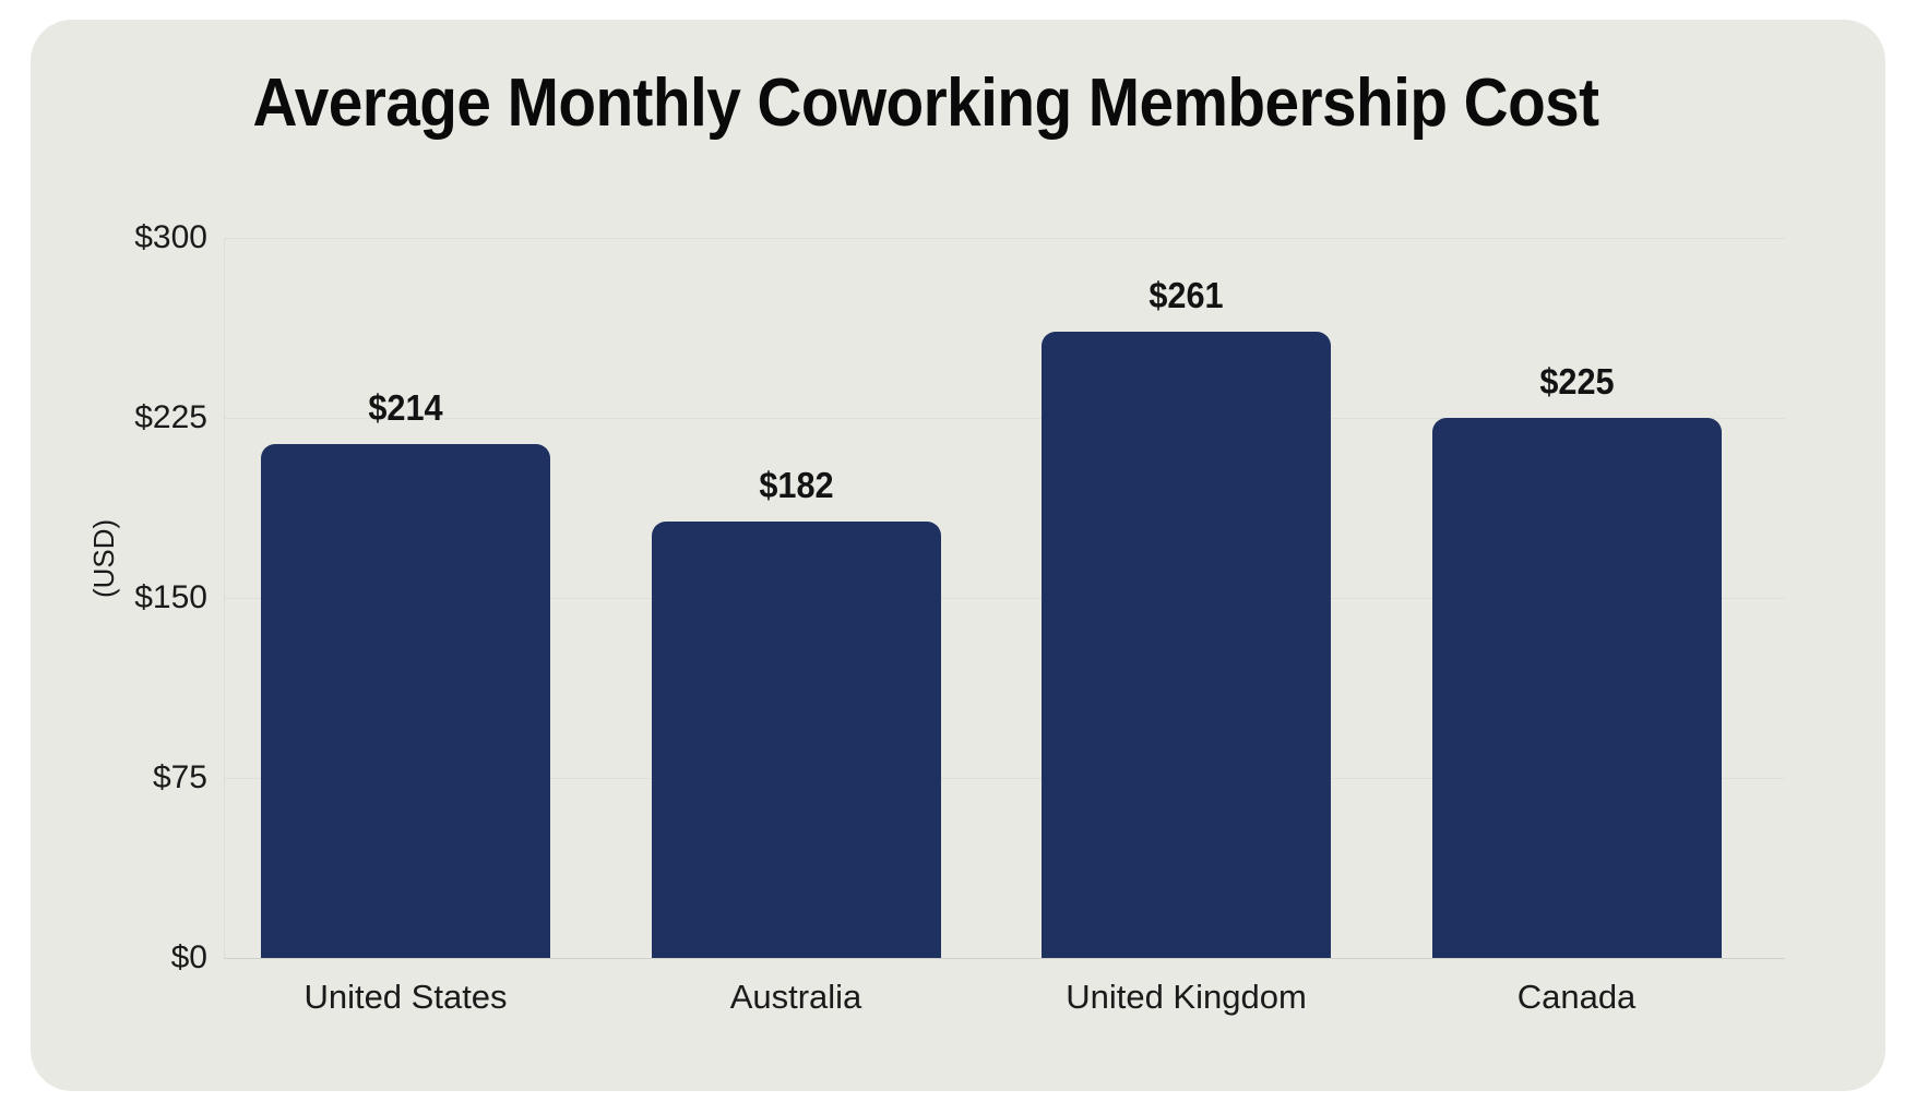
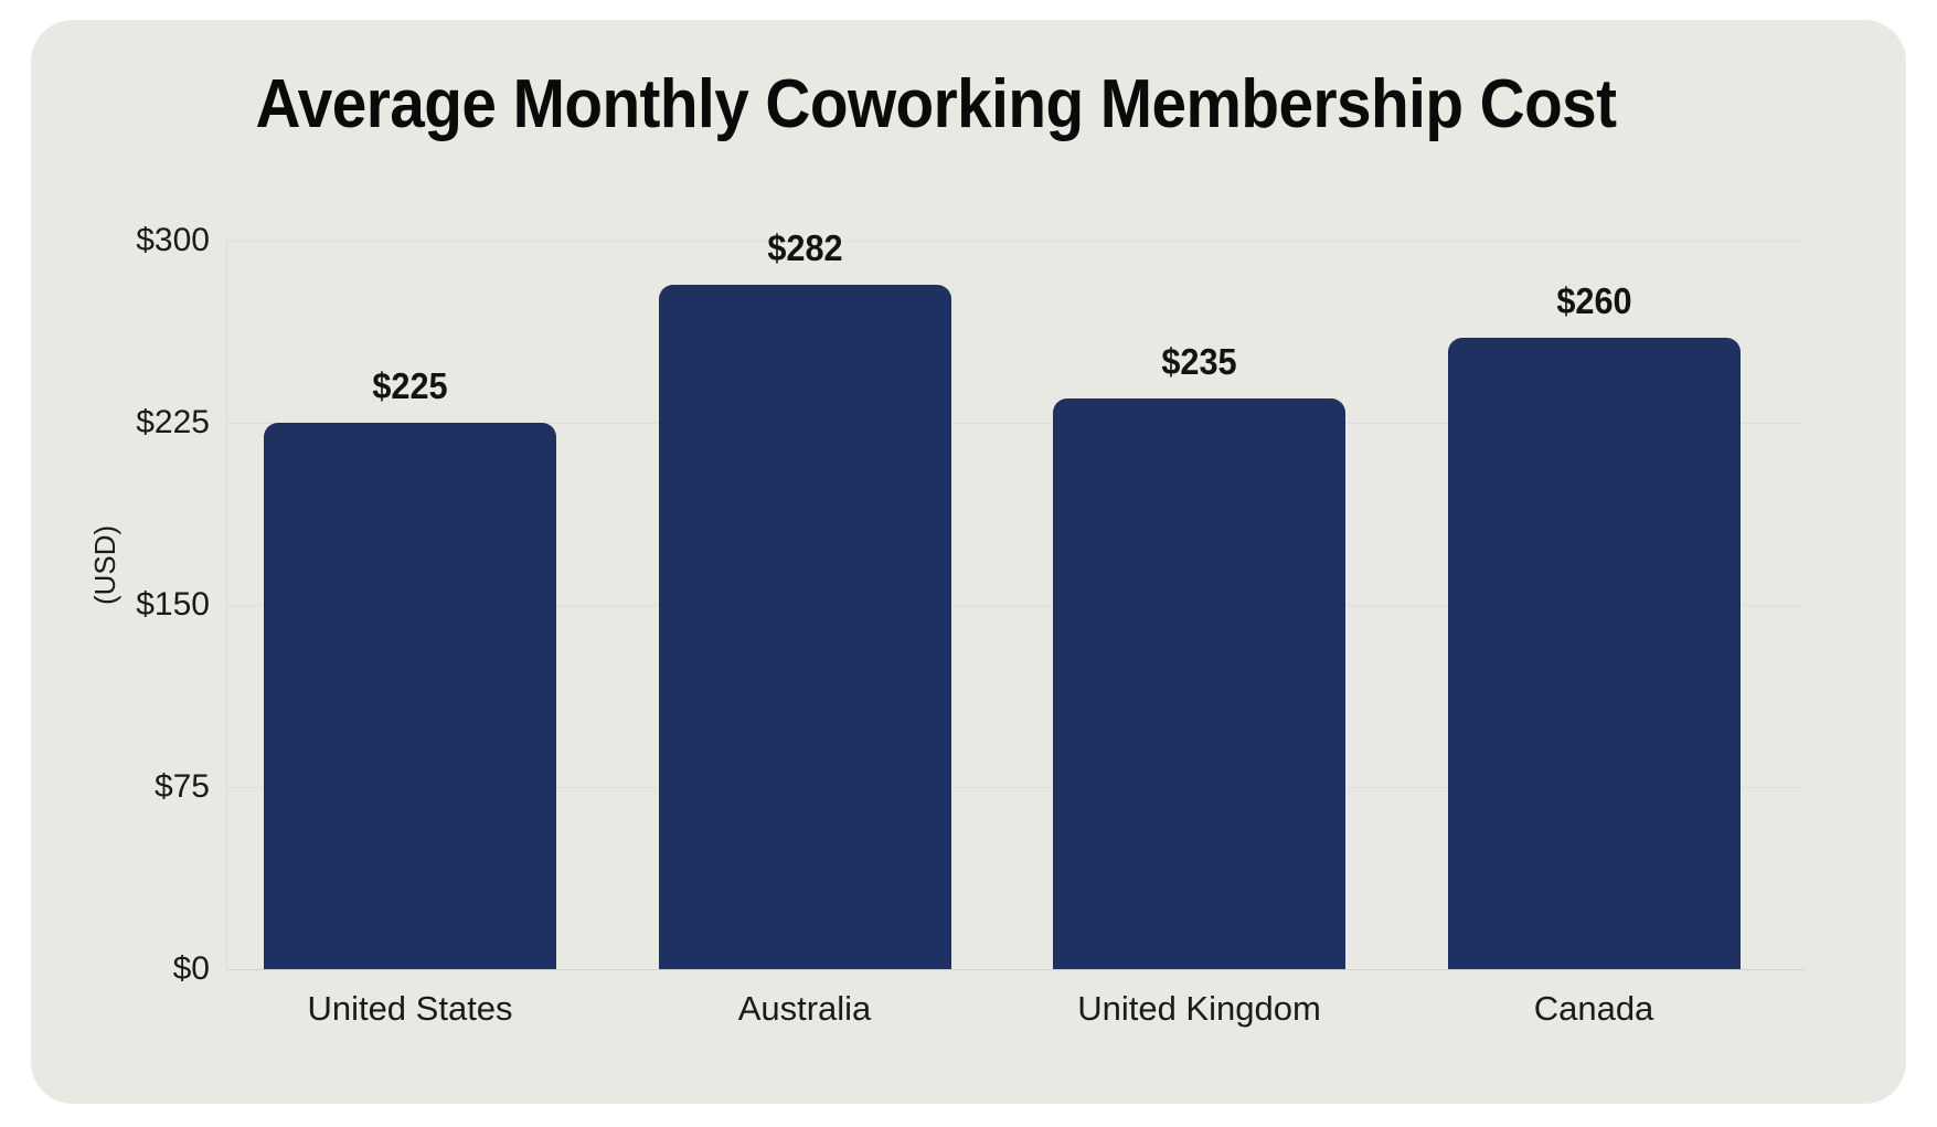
United States: $214 -> $225
Australia: $182 -> $282
United Kingdom: $261 -> $235
Canada: $225 -> $260
